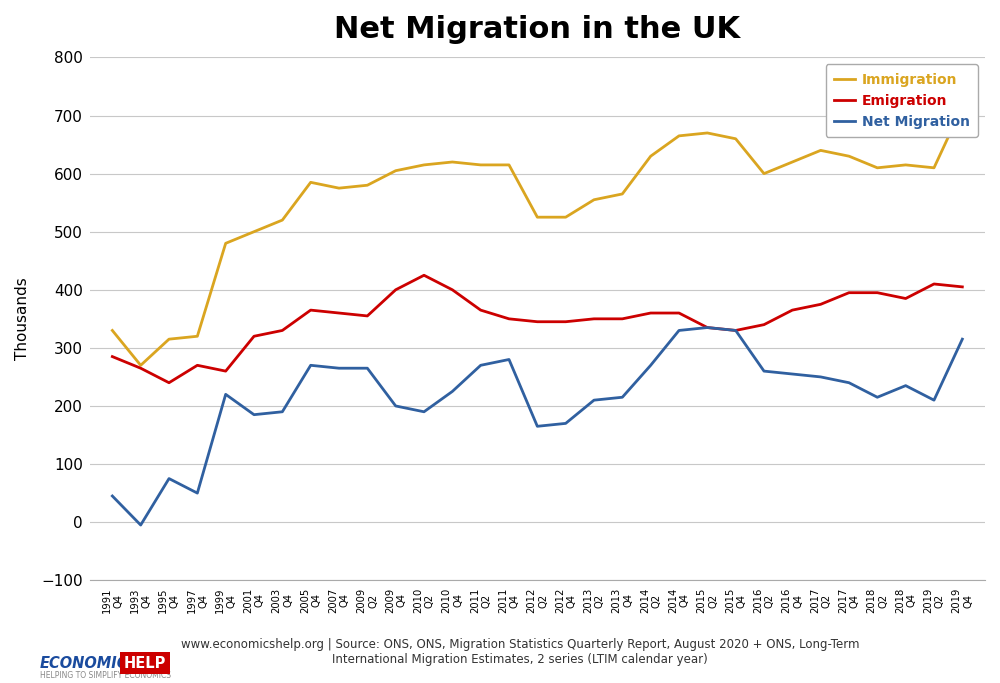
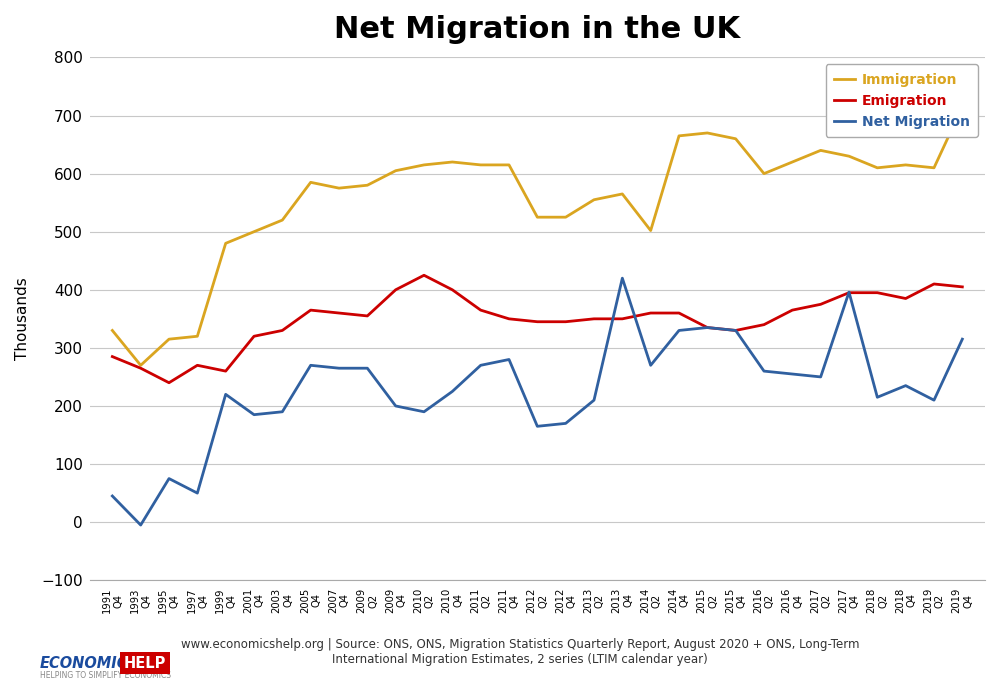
Net Migration/2013 Q4: 215 -> 420
Immigration/2014 Q2: 630 -> 502
Net Migration/2017 Q4: 240 -> 396
